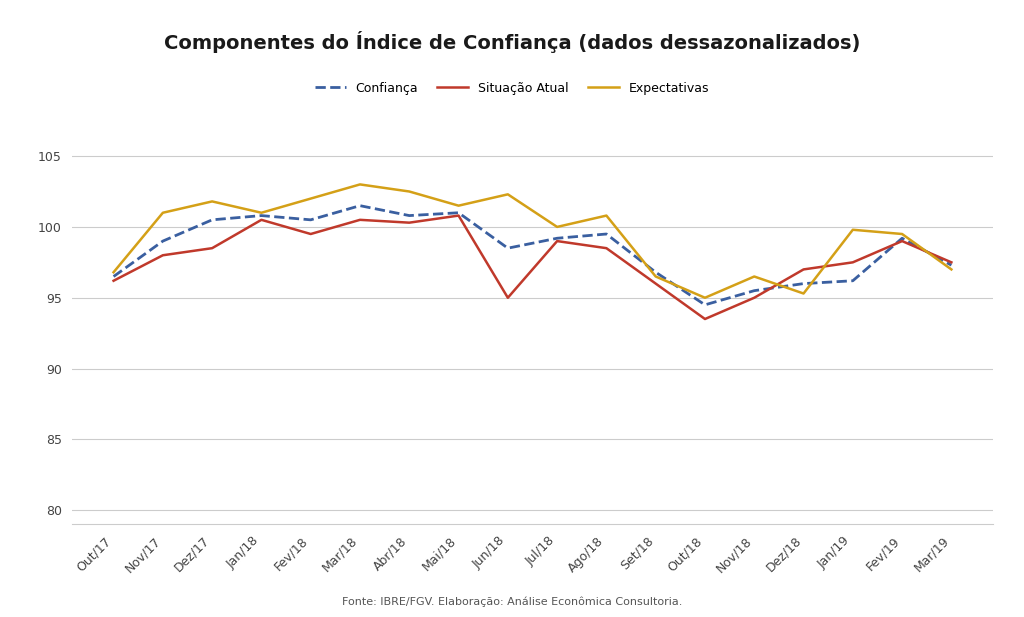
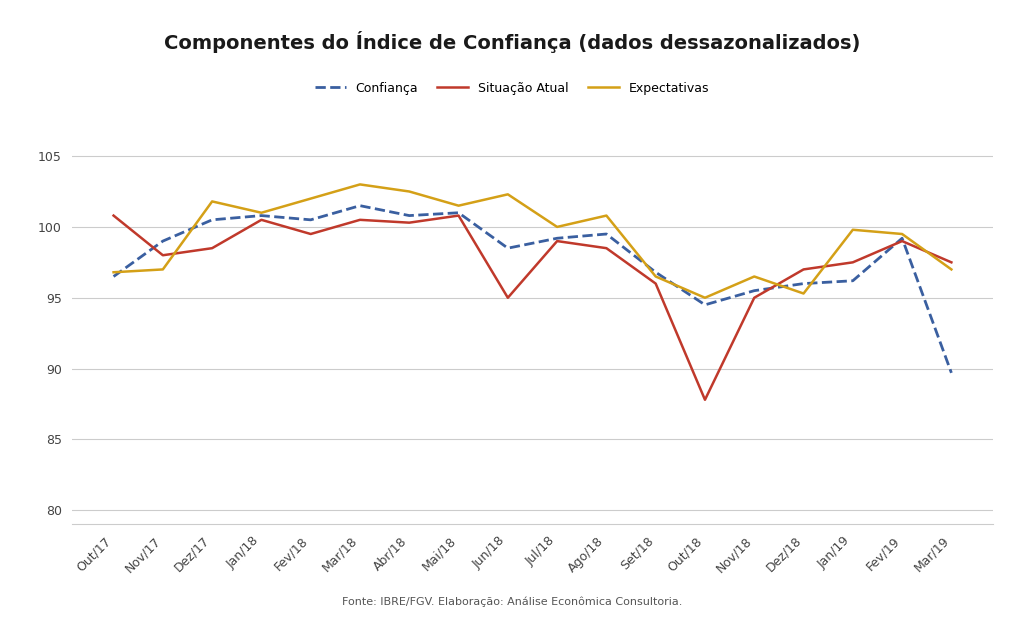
Situação Atual/Out/17: 96.2 -> 100.8
Expectativas/Nov/17: 101.0 -> 97.0
Situação Atual/Out/18: 93.5 -> 87.8
Confiança/Mar/19: 97.3 -> 89.7
